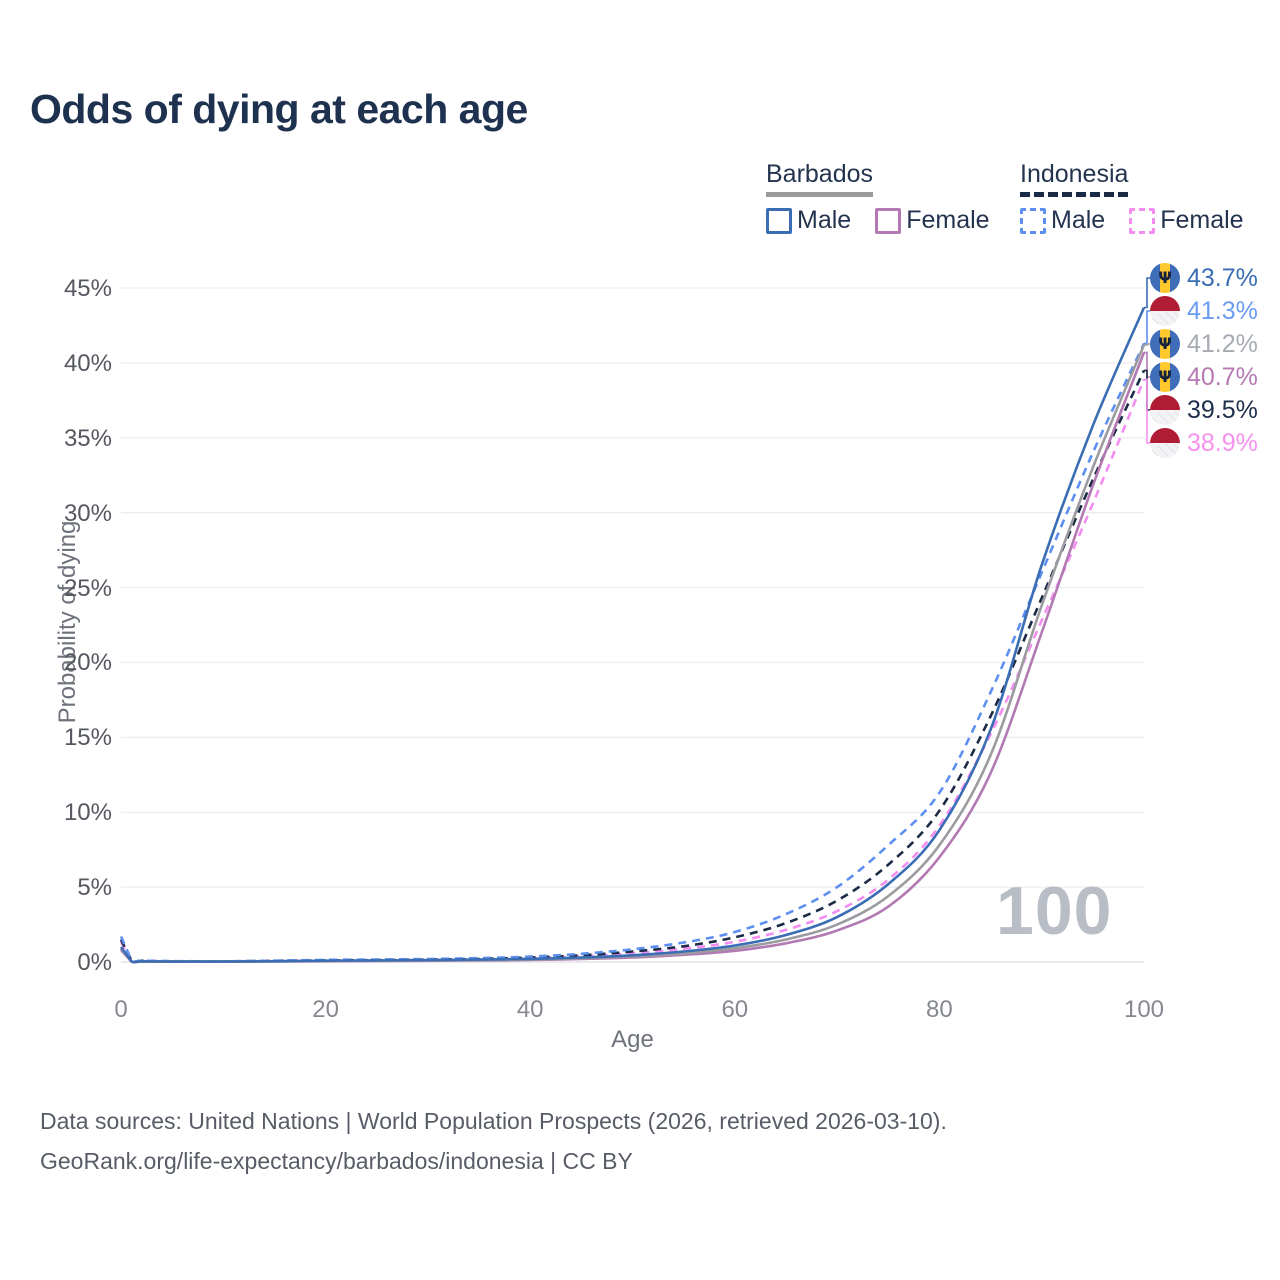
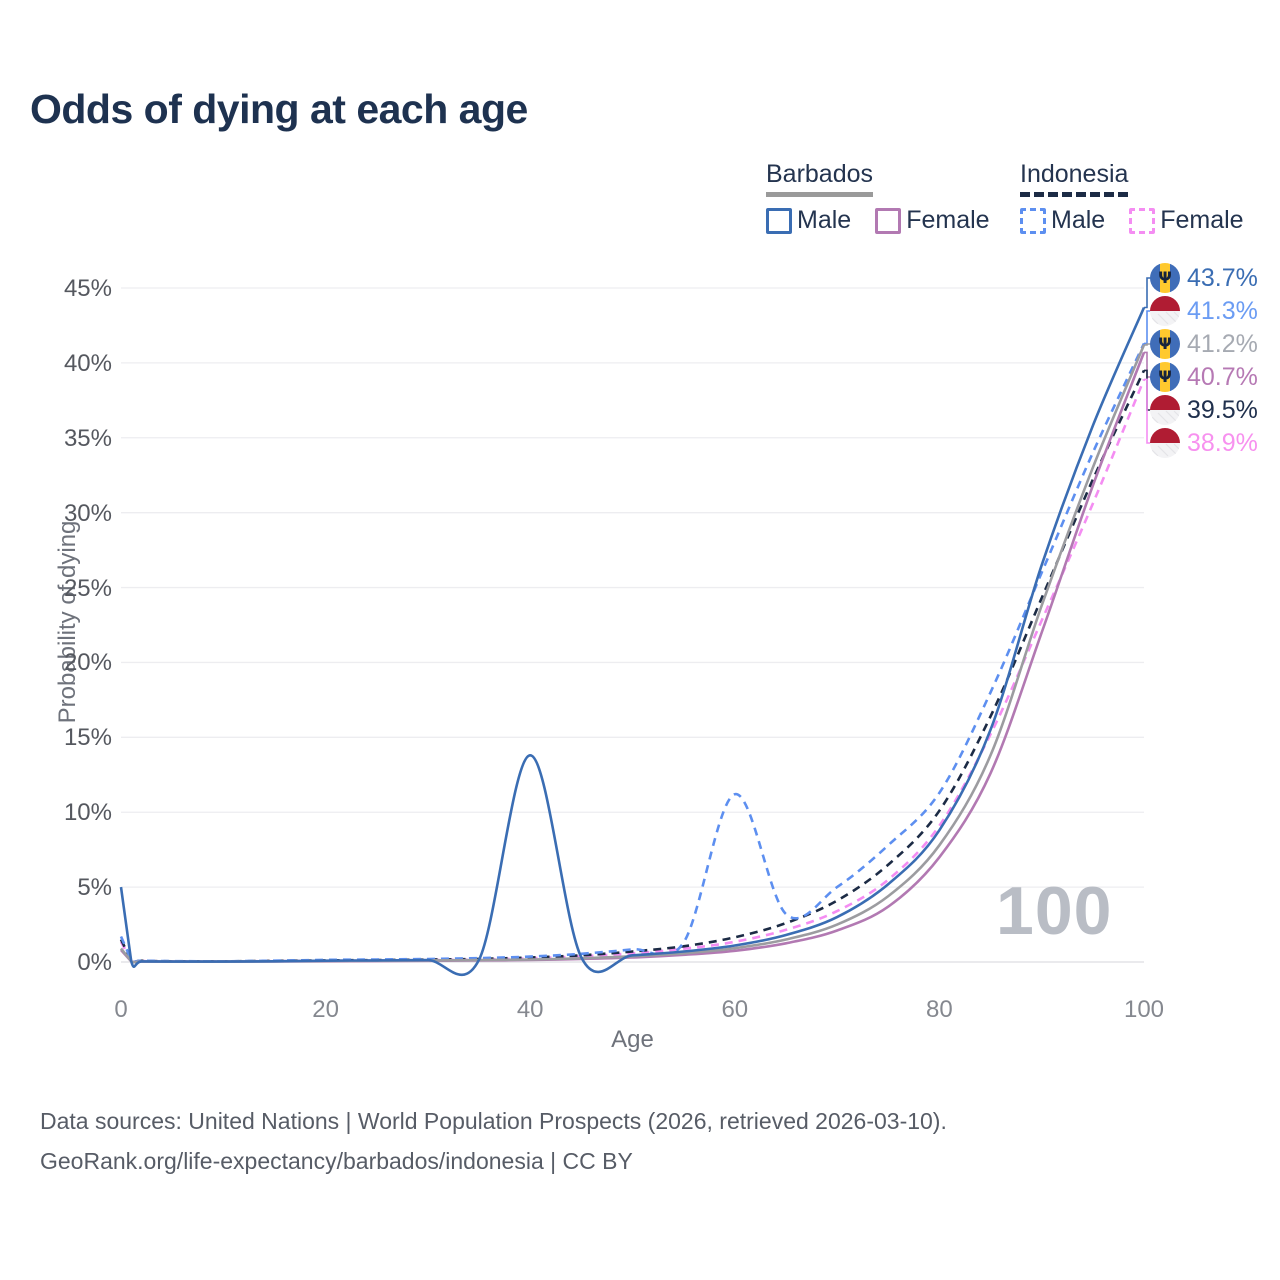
Barbados Male/0: 1.0% -> 5.0%
Barbados Male/40: 0.2% -> 13.8%
Indonesia Male/60: 2.0% -> 11.2%
